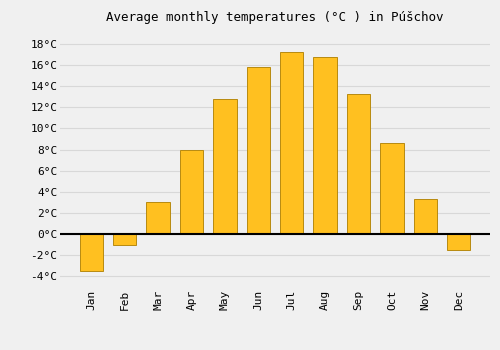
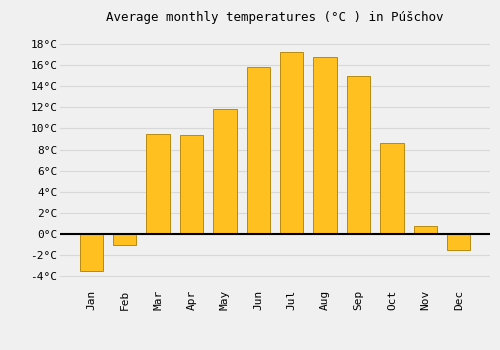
Mar: 3.0°C -> 9.5°C
Apr: 8.0°C -> 9.4°C
May: 12.8°C -> 11.8°C
Sep: 13.3°C -> 15.0°C
Nov: 3.3°C -> 0.8°C
